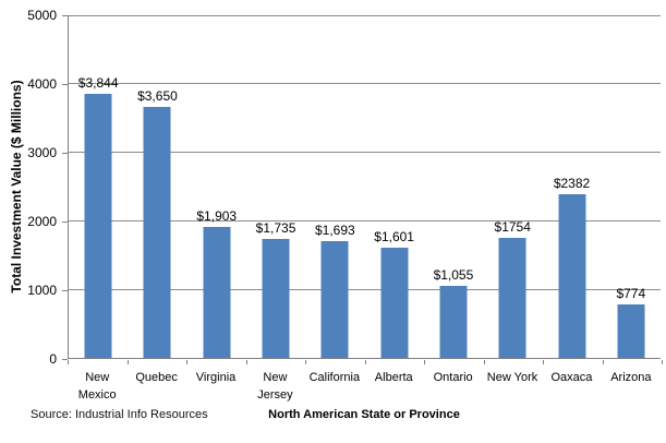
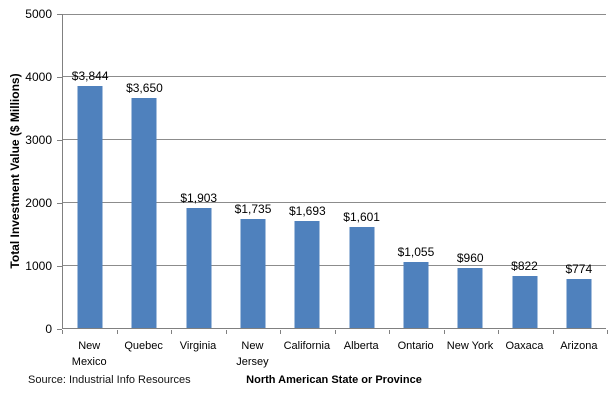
New York: $1754 -> $960
Oaxaca: $2382 -> $822
